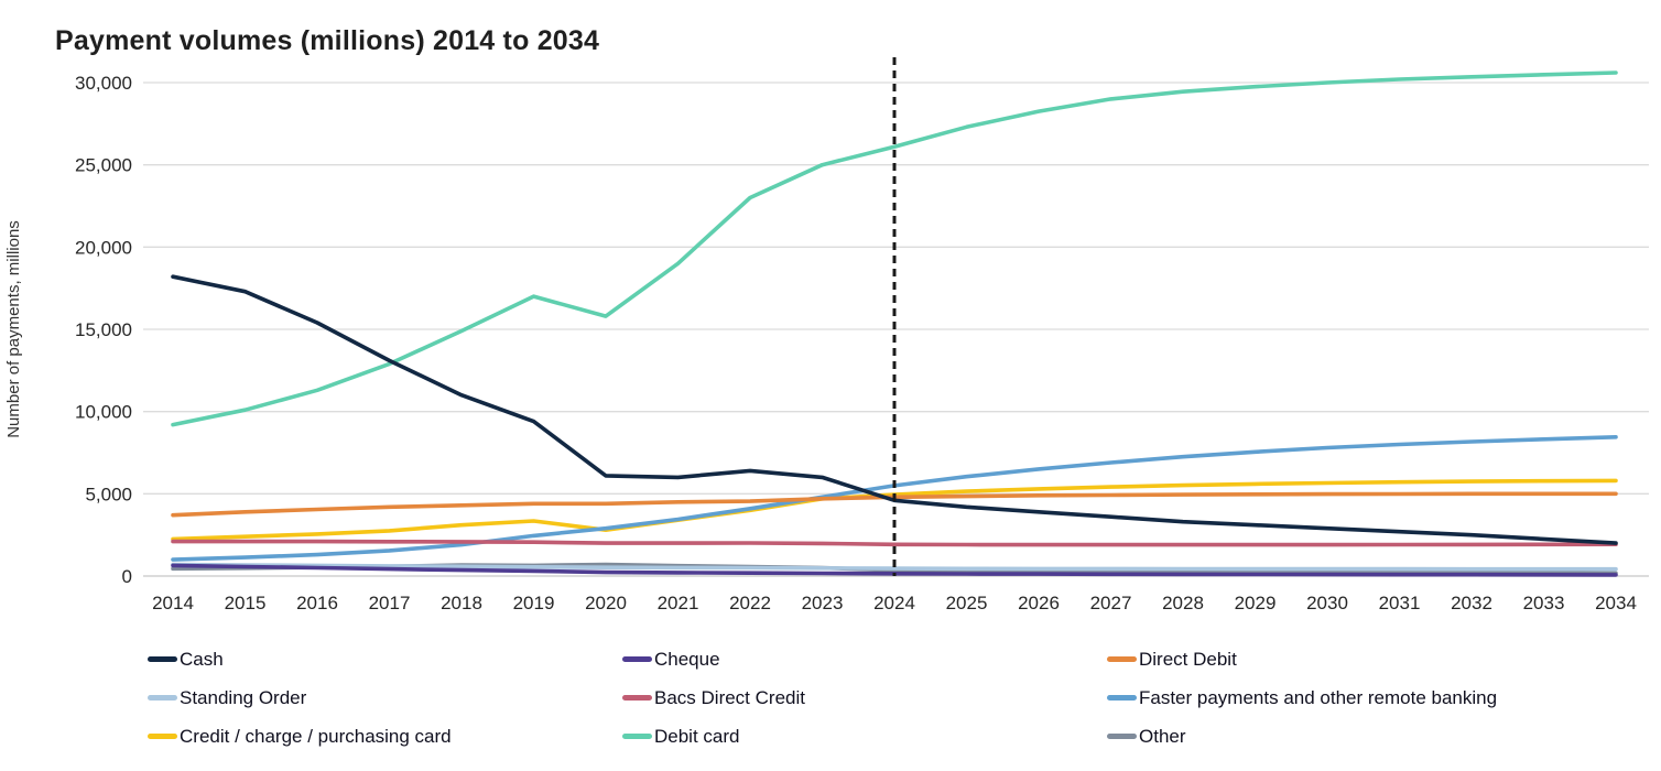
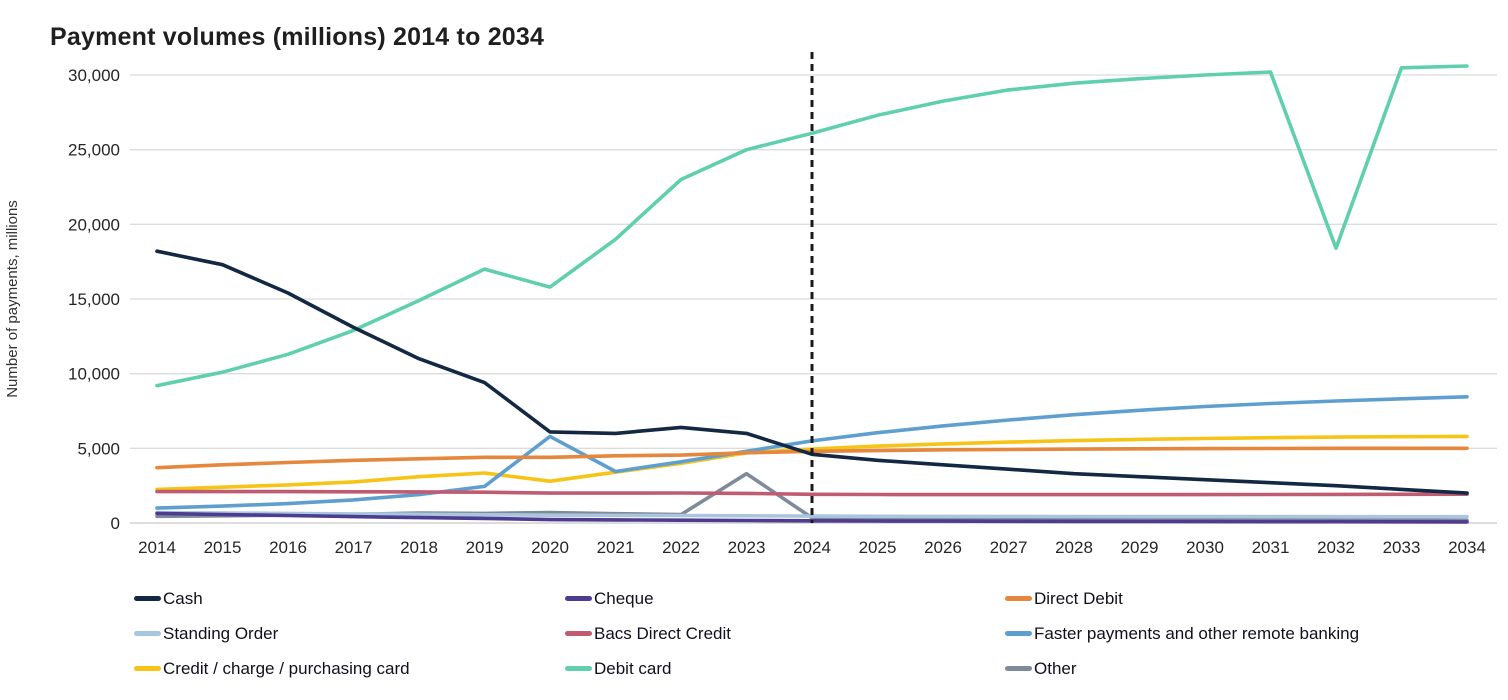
Faster payments and other remote banking/2020: 2900 -> 5800
Other/2023: 500 -> 3300
Debit card/2032: 30400 -> 18400
